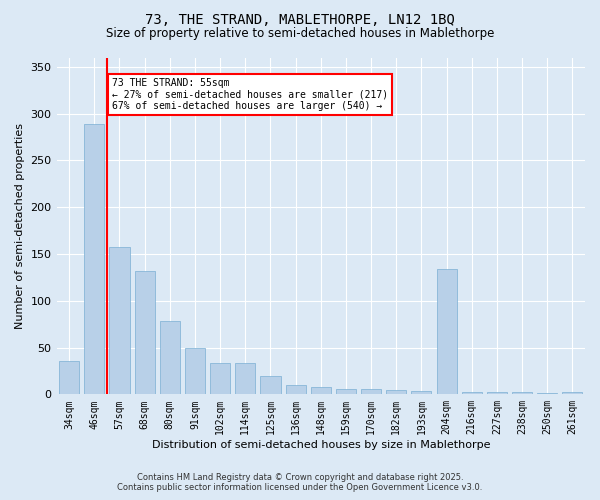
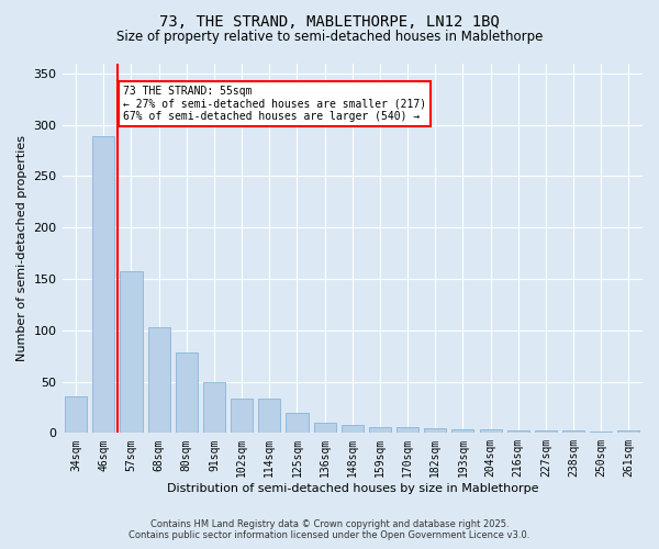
68sqm: 132 -> 103
204sqm: 134 -> 4
